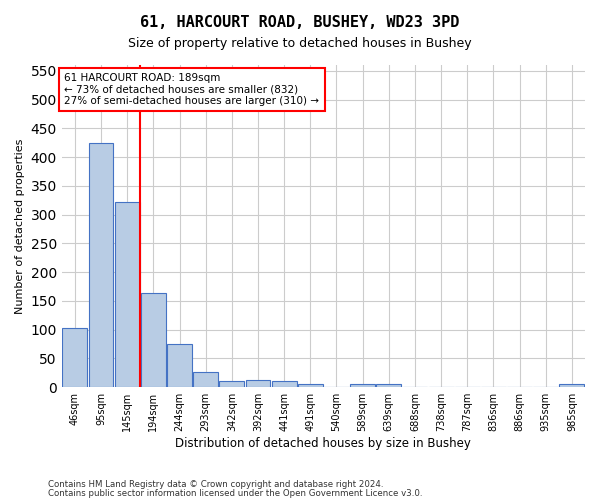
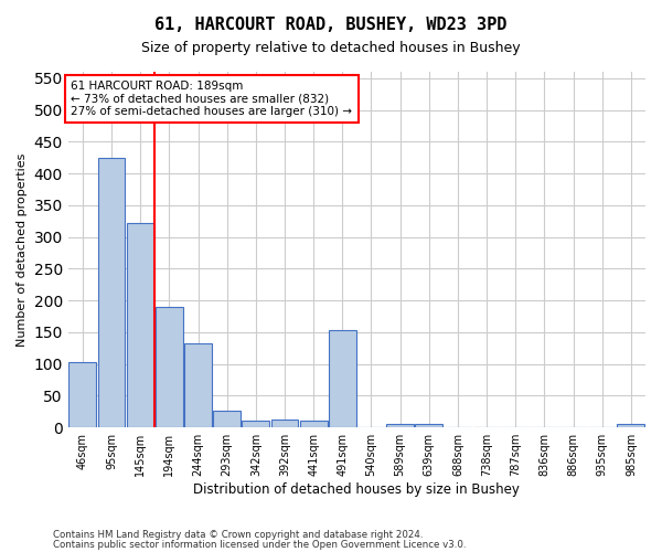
194sqm: 163 -> 190
244sqm: 75 -> 132
491sqm: 6 -> 154
